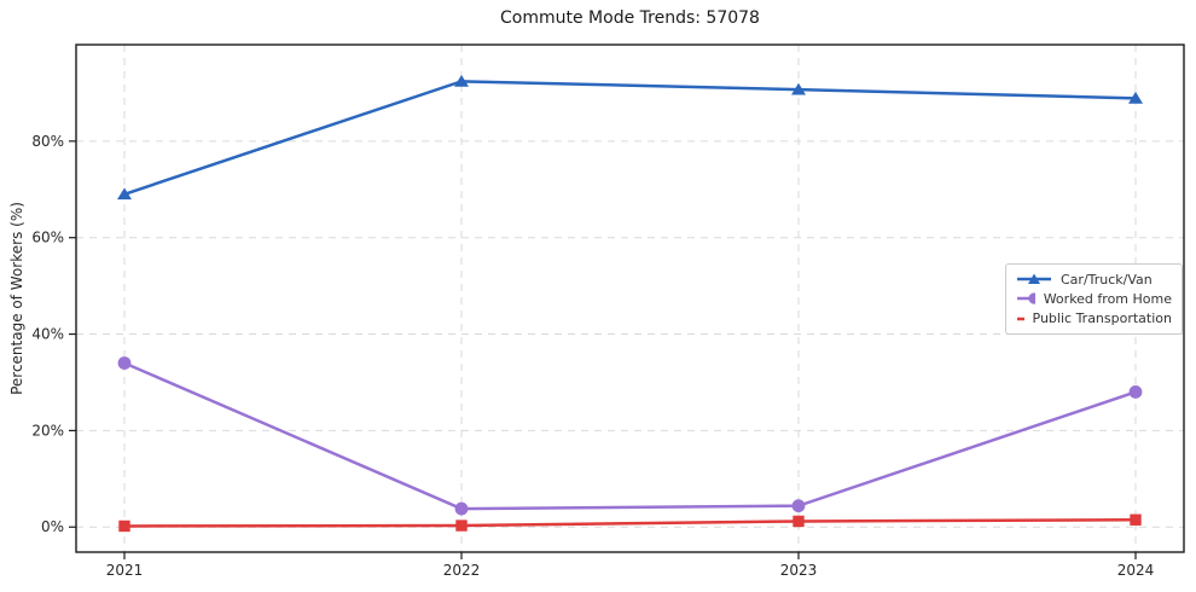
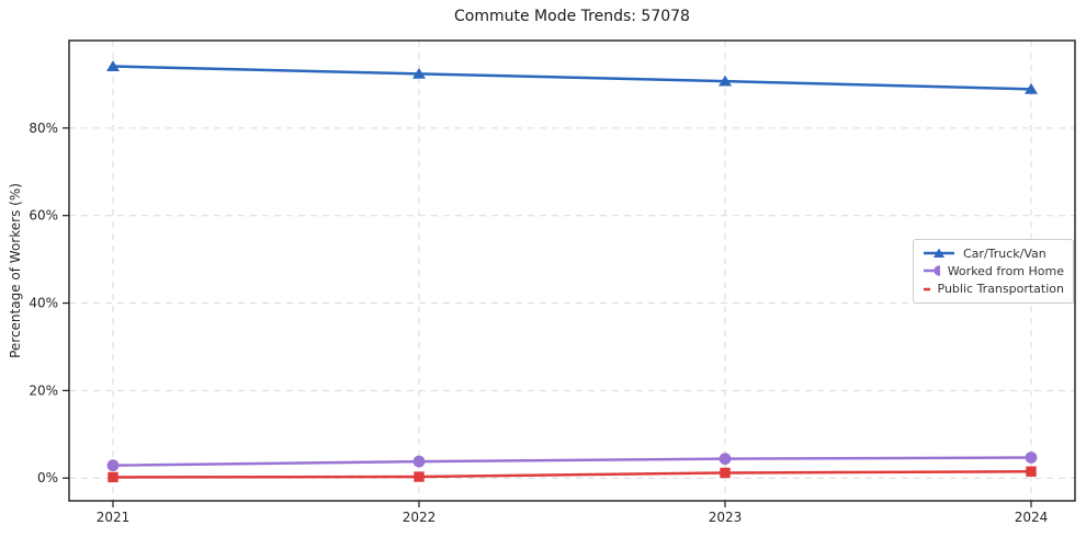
Car/Truck/Van/2021: 69% -> 94%
Worked from Home/2021: 34% -> 3%
Worked from Home/2024: 28% -> 5%
